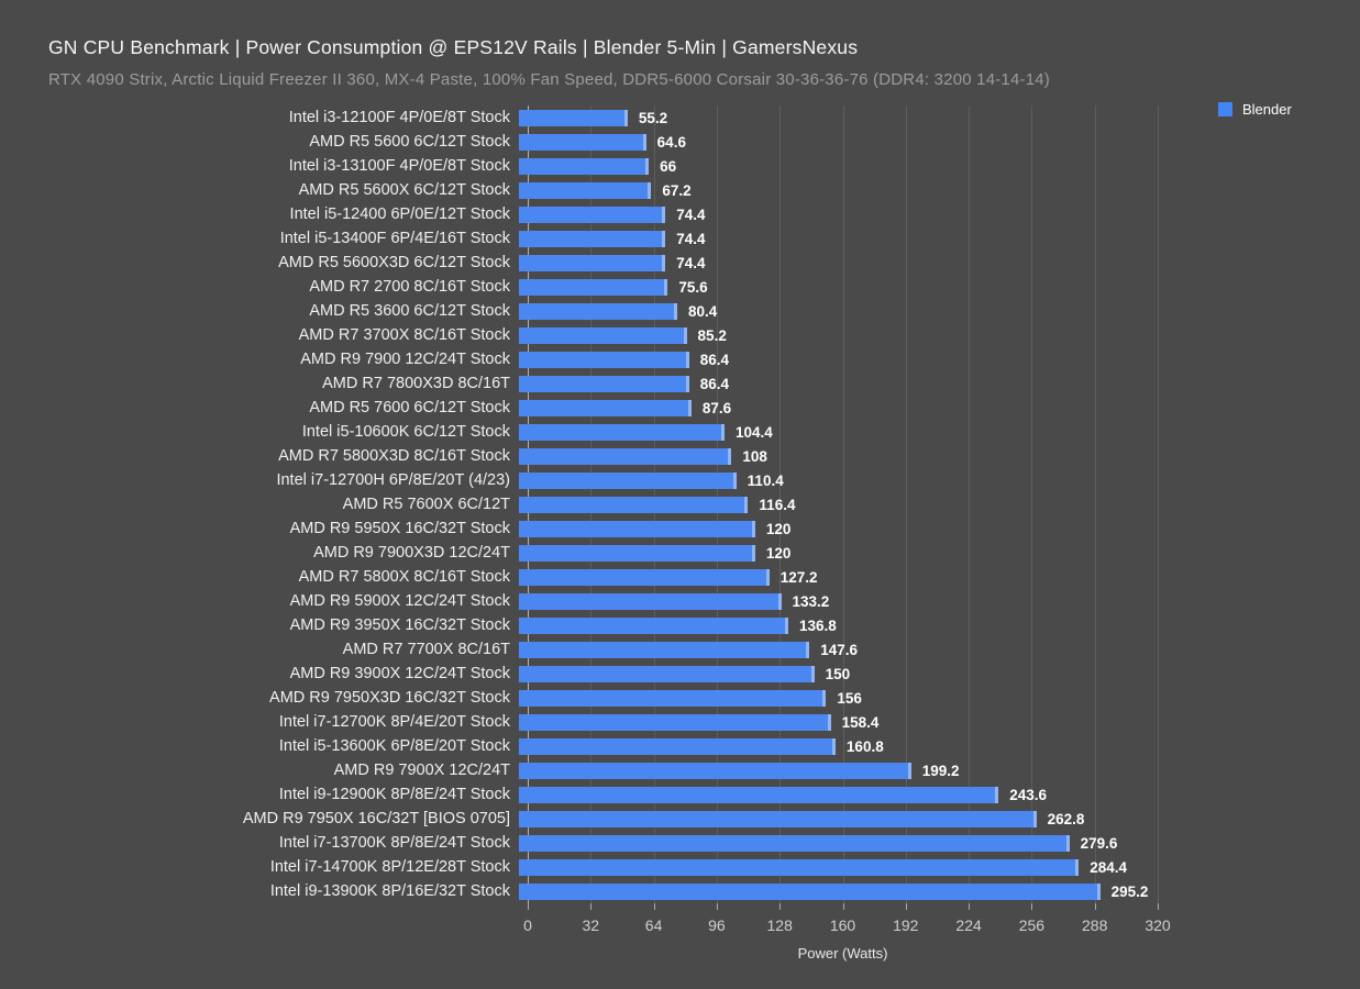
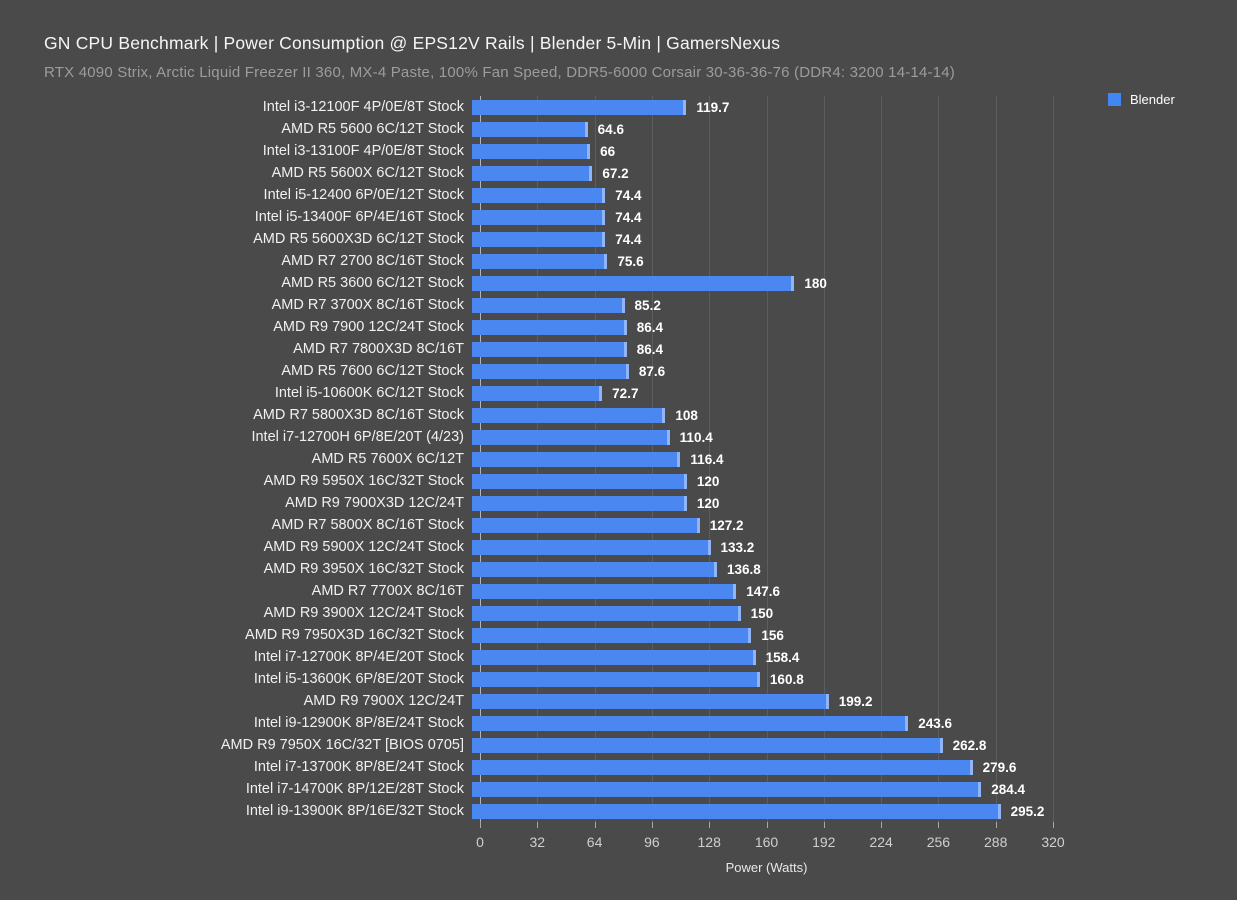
Intel i3-12100F 4P/0E/8T Stock: 55.2 -> 119.7
AMD R5 3600 6C/12T Stock: 80.4 -> 180
Intel i5-10600K 6C/12T Stock: 104.4 -> 72.7
